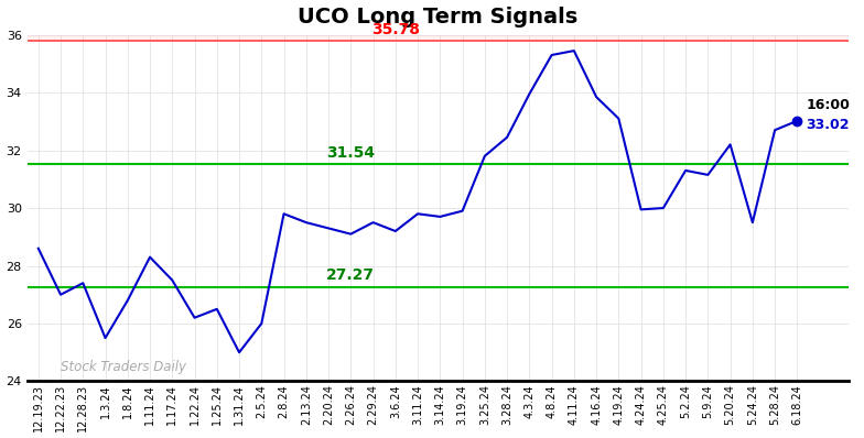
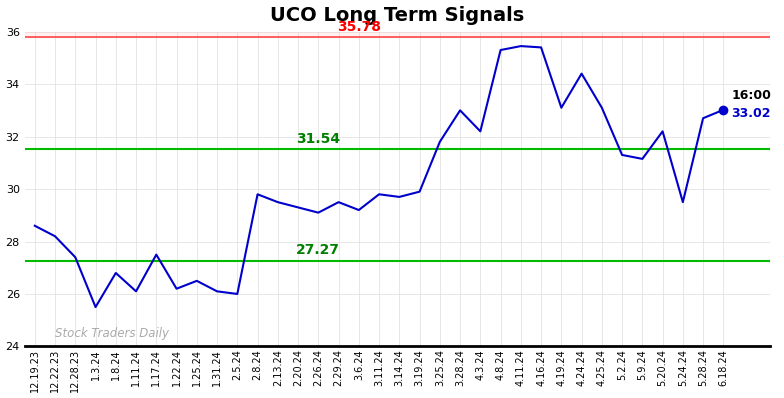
12.22.23: 27.00 -> 28.20
1.11.24: 28.30 -> 26.10
1.31.24: 25.00 -> 26.10
3.28.24: 32.45 -> 33.00
4.3.24: 33.95 -> 32.20
4.16.24: 33.85 -> 35.40
4.24.24: 29.95 -> 34.40
4.25.24: 30.00 -> 33.10
